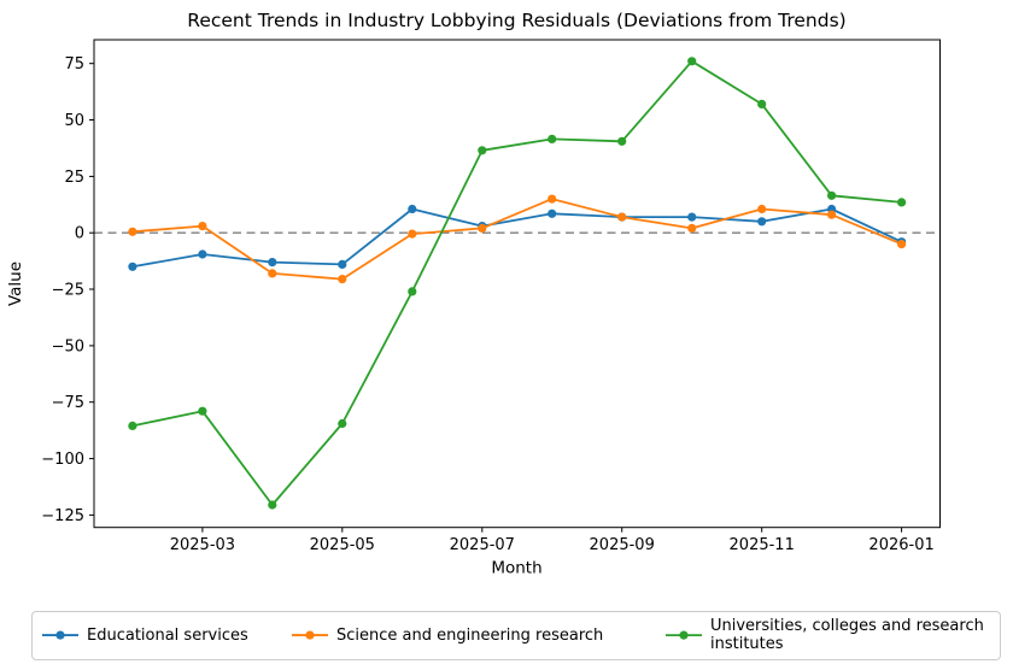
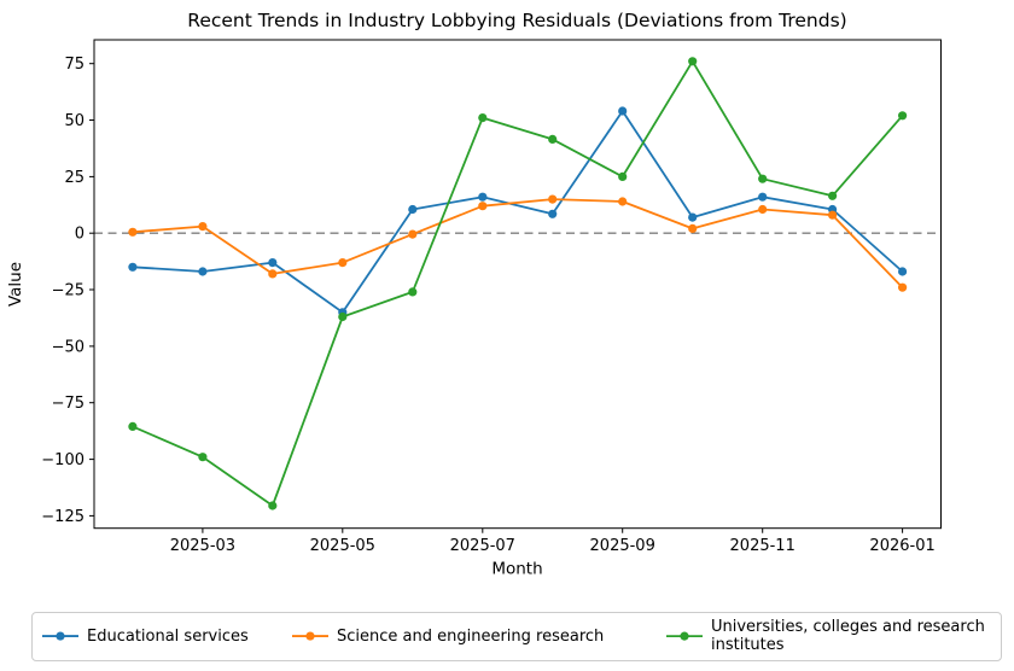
Educational services/2025-03: -10 -> -17
Universities, colleges and research institutes/2025-03: -79 -> -99
Educational services/2025-05: -14 -> -35
Science and engineering research/2025-05: -20 -> -13
Universities, colleges and research institutes/2025-05: -84 -> -37
Educational services/2025-07: 3 -> 16
Science and engineering research/2025-07: 2 -> 12
Universities, colleges and research institutes/2025-07: 36 -> 51
Educational services/2025-09: 7 -> 54
Science and engineering research/2025-09: 7 -> 14
Universities, colleges and research institutes/2025-09: 40 -> 25
Educational services/2025-11: 5 -> 16
Universities, colleges and research institutes/2025-11: 57 -> 24
Educational services/2026-01: -4 -> -17
Science and engineering research/2026-01: -5 -> -24
Universities, colleges and research institutes/2026-01: 14 -> 52
